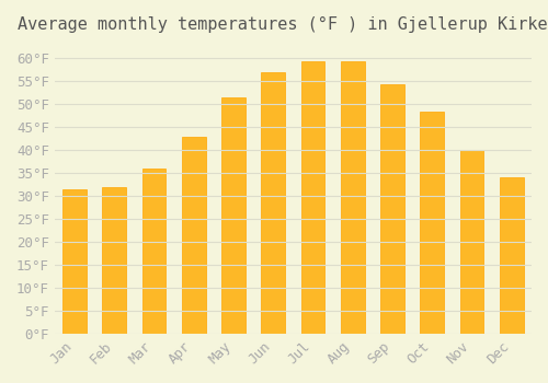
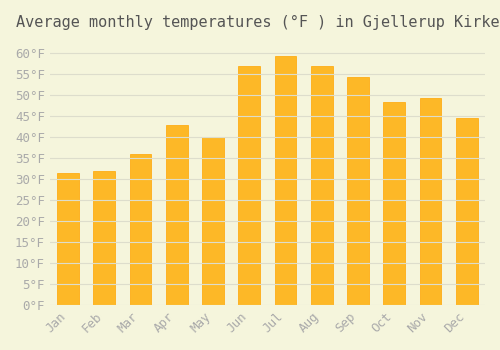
May: 51.5°F -> 40.0°F
Aug: 59.5°F -> 57.0°F
Nov: 40.0°F -> 49.5°F
Dec: 34.0°F -> 44.5°F
